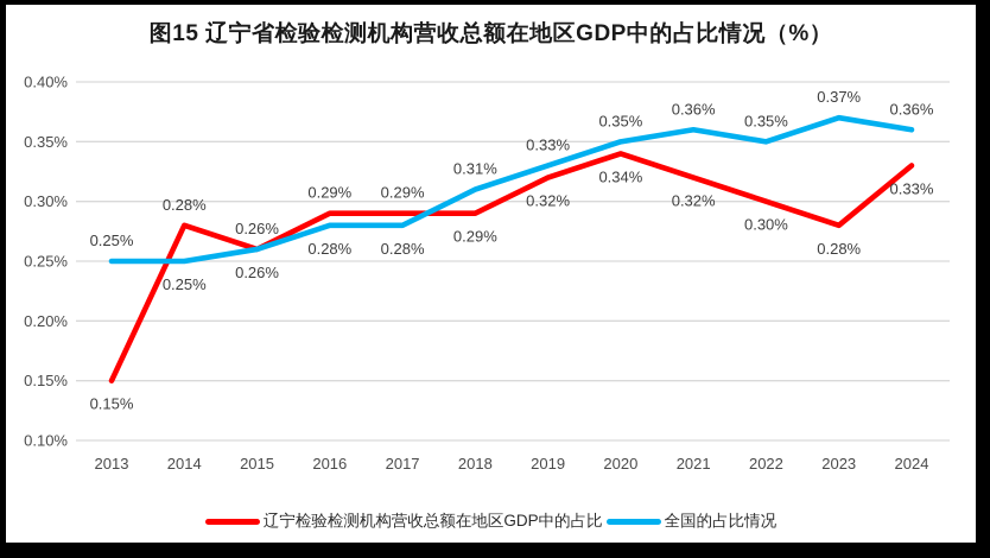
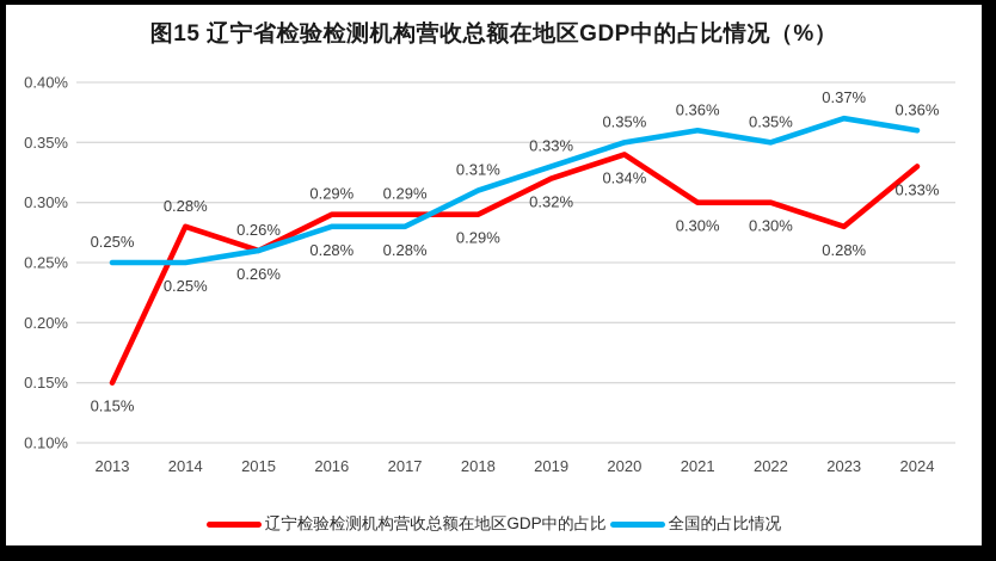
辽宁检验检测机构营收总额在地区GDP中的占比/2021: 0.32% -> 0.30%
